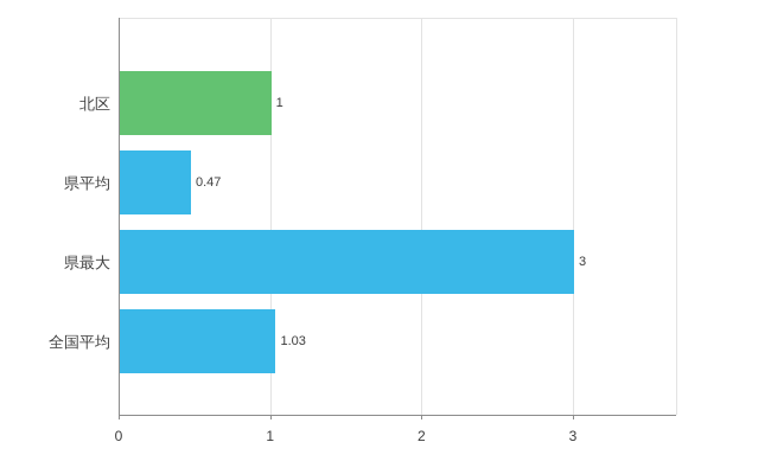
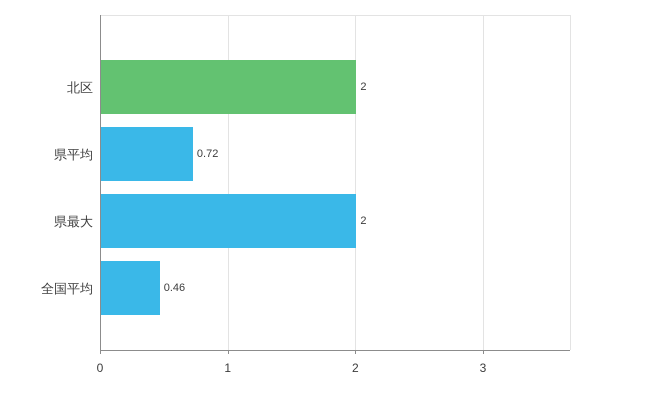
北区: 1 -> 2
県平均: 0.47 -> 0.72
県最大: 3 -> 2
全国平均: 1.03 -> 0.46
